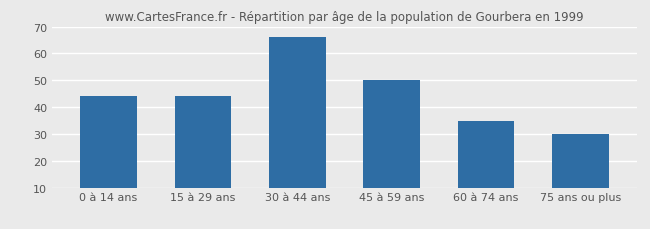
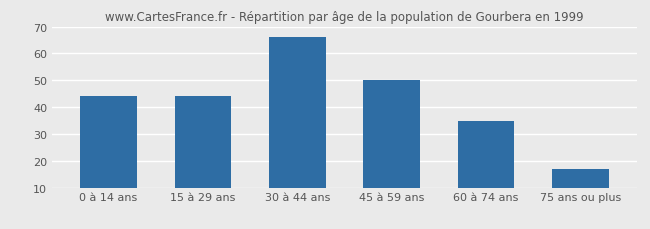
75 ans ou plus: 30 -> 17
